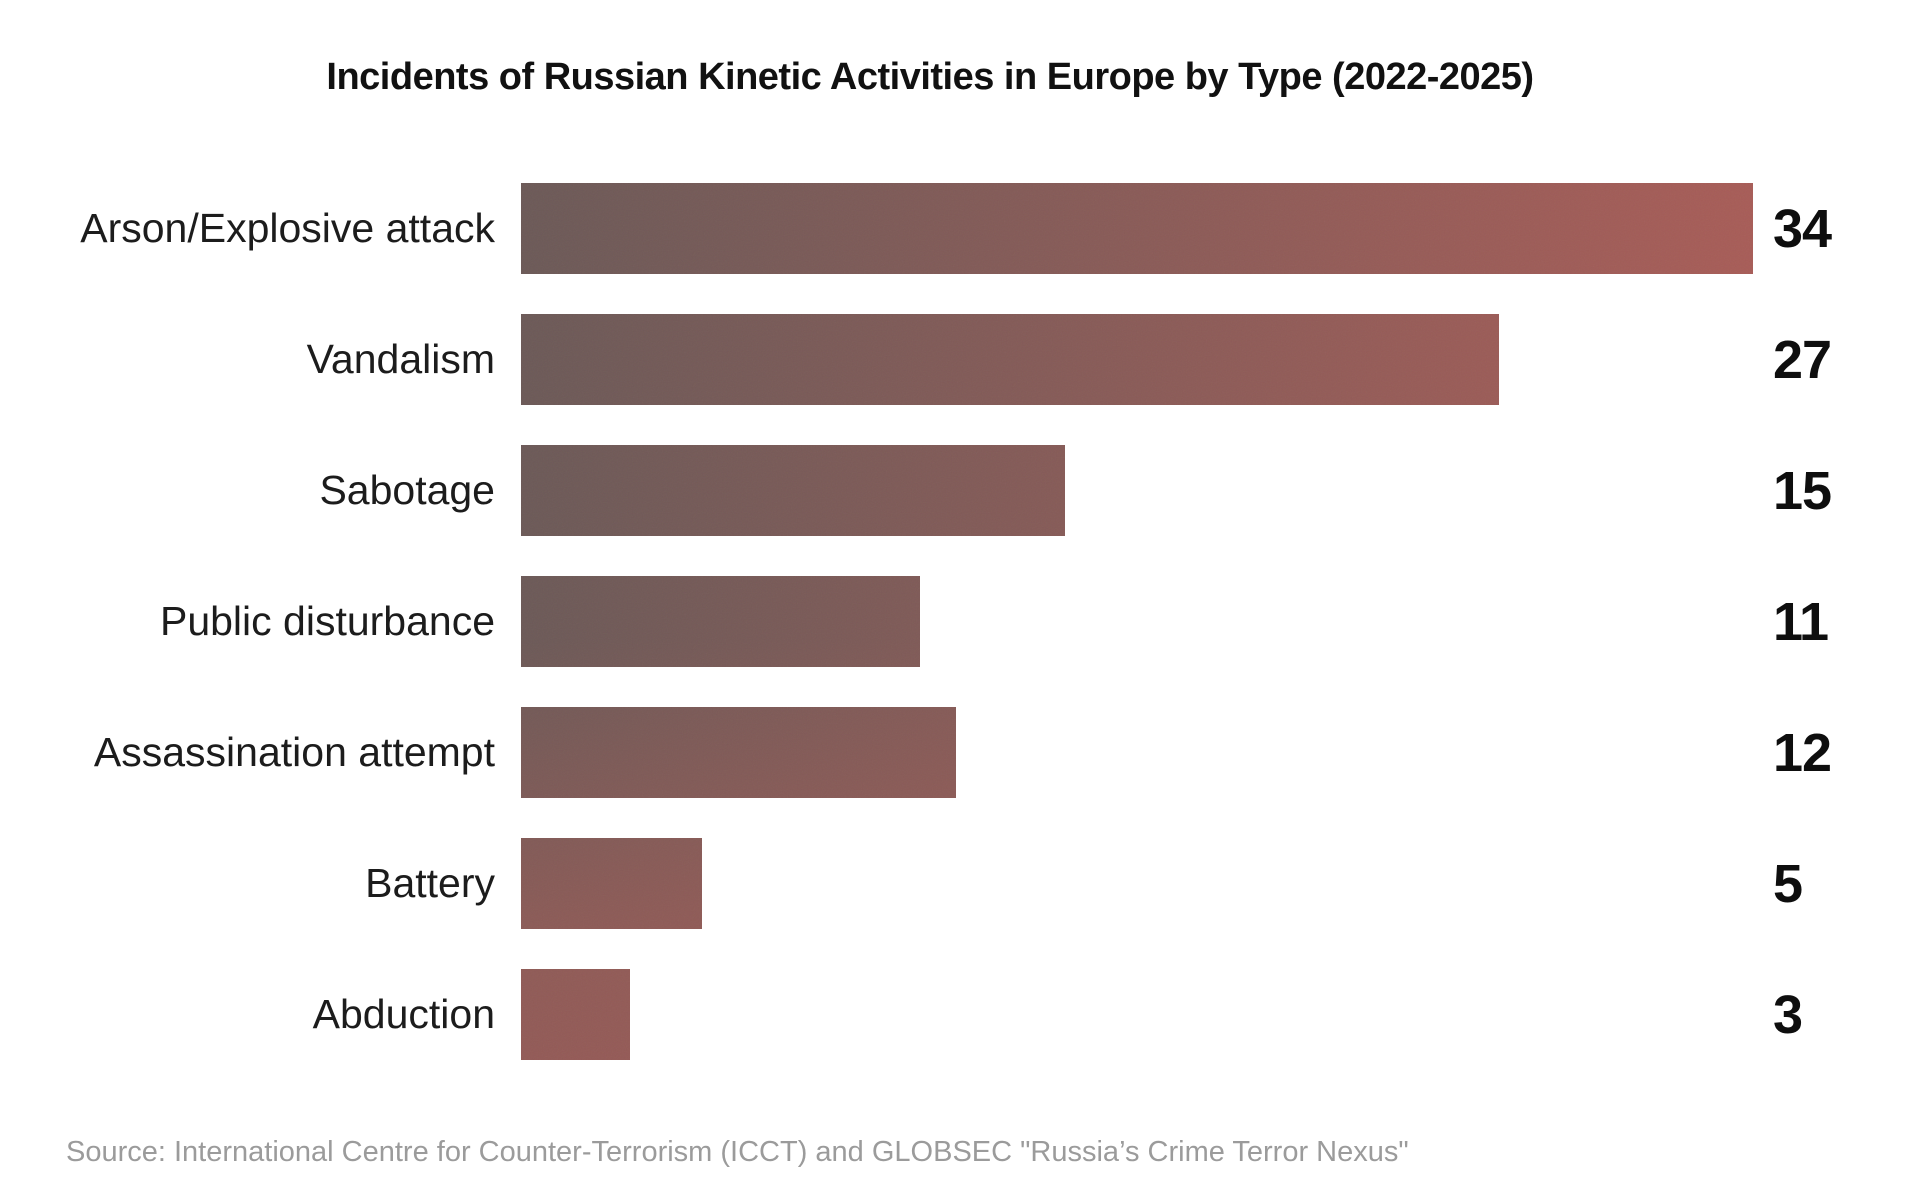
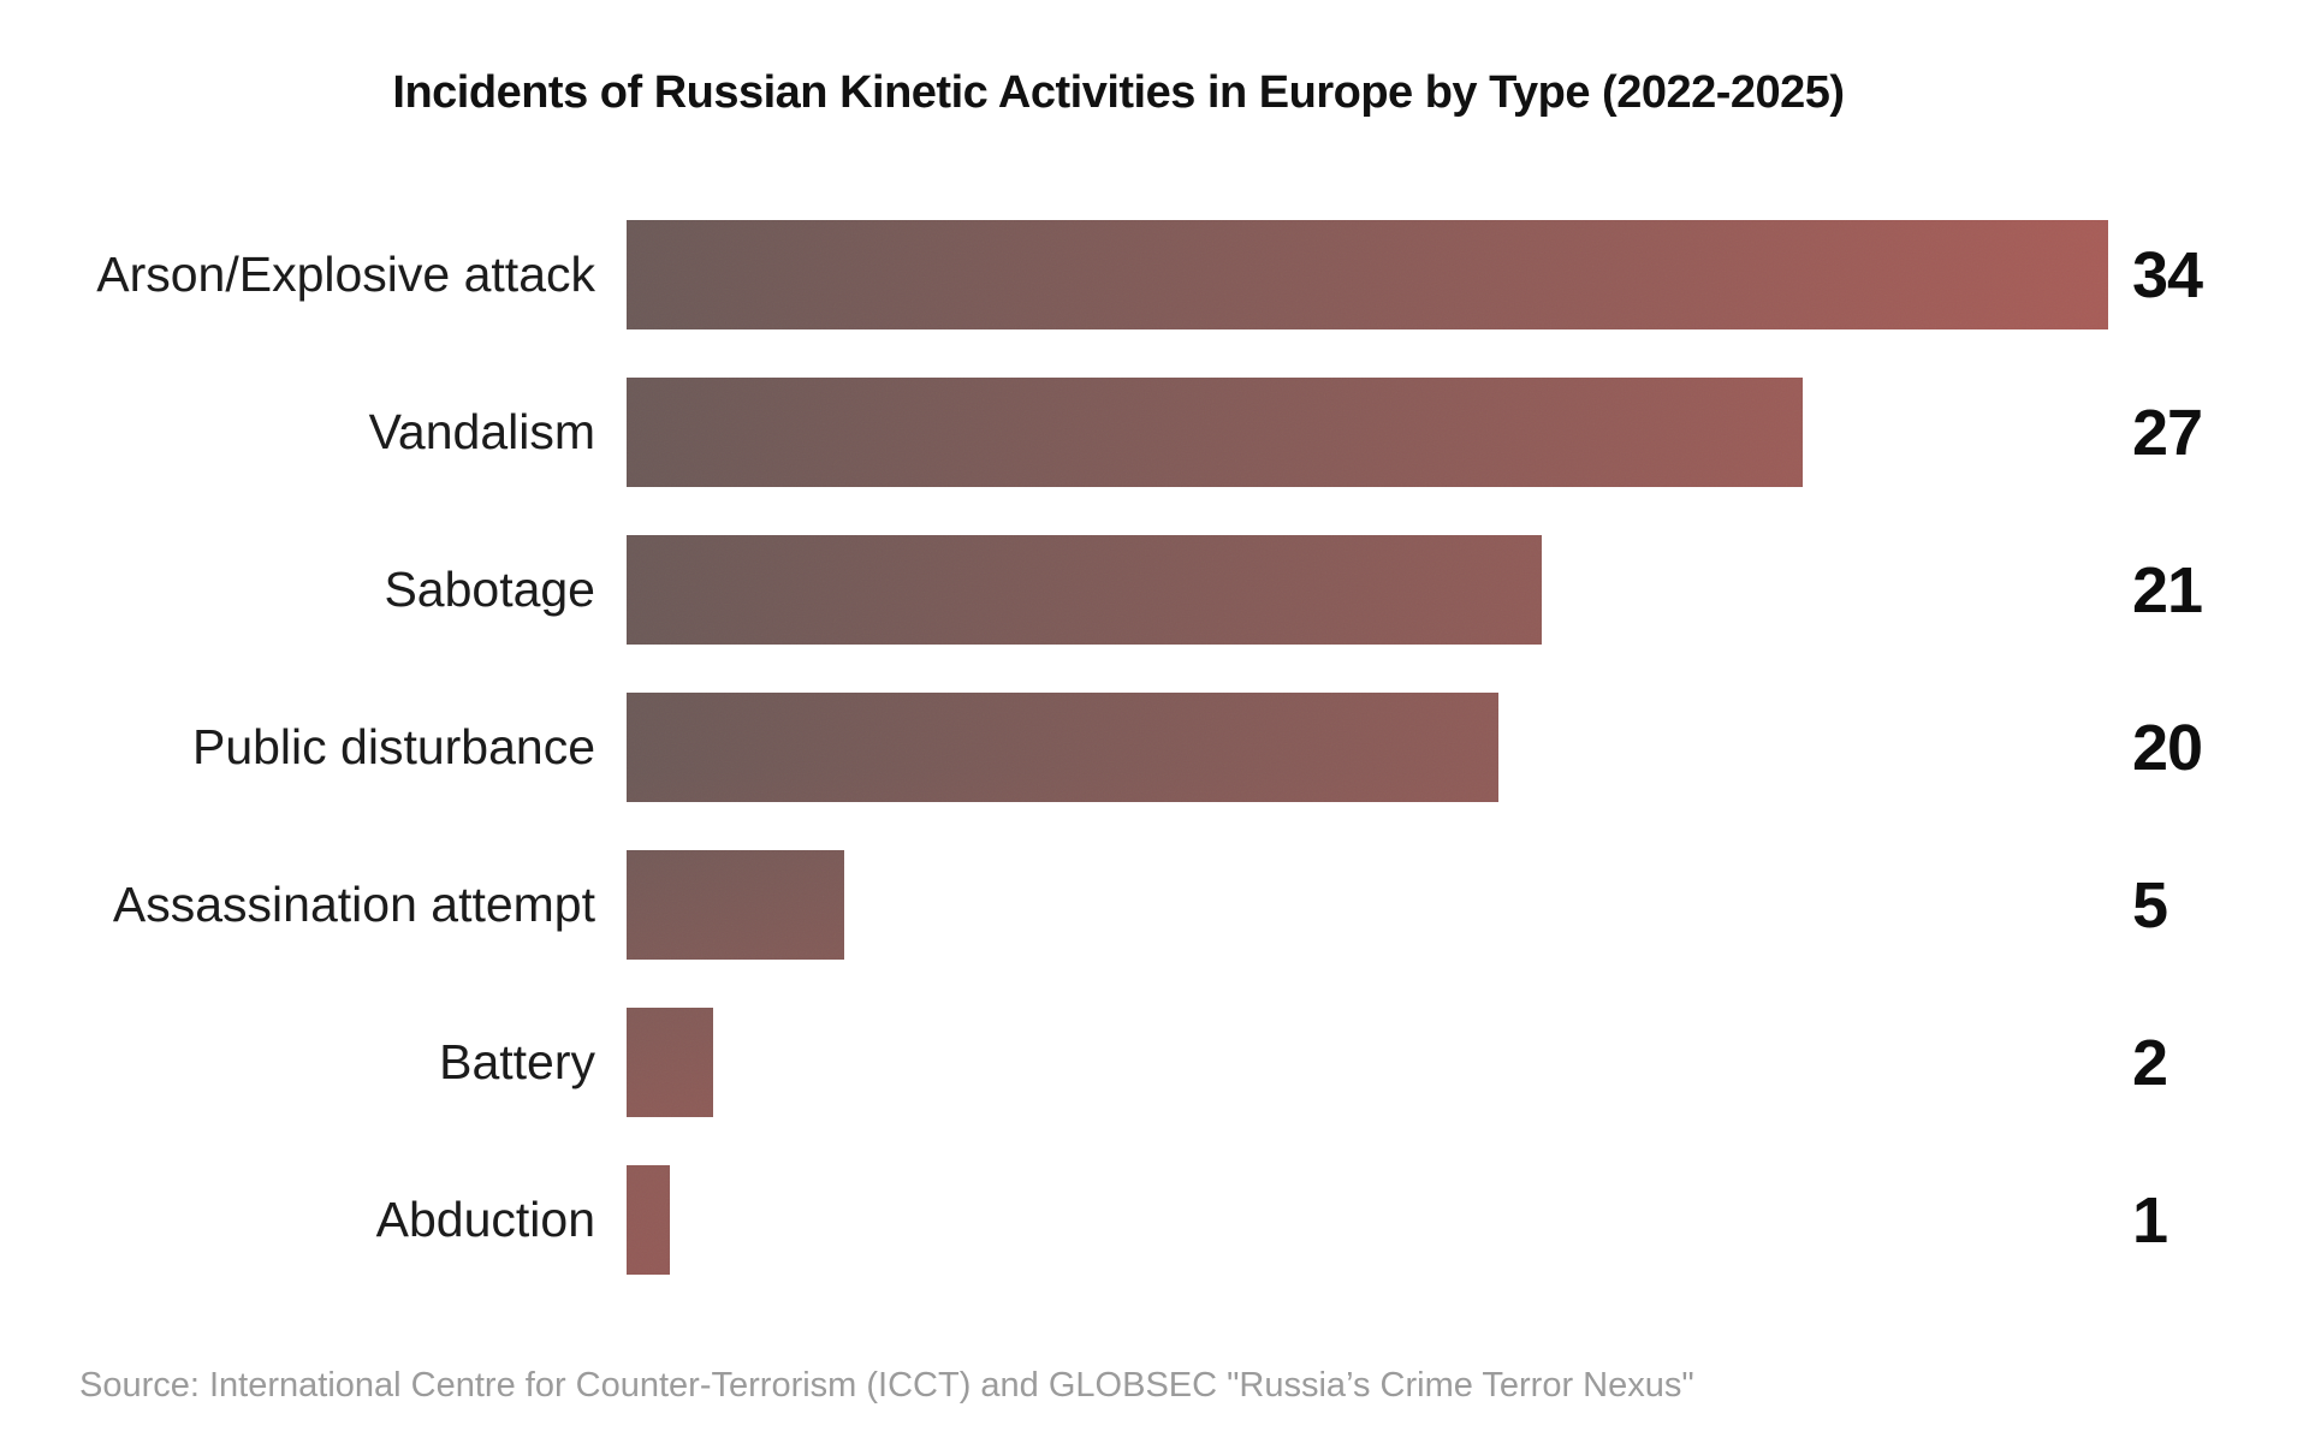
Sabotage: 15 -> 21
Public disturbance: 11 -> 20
Assassination attempt: 12 -> 5
Battery: 5 -> 2
Abduction: 3 -> 1
